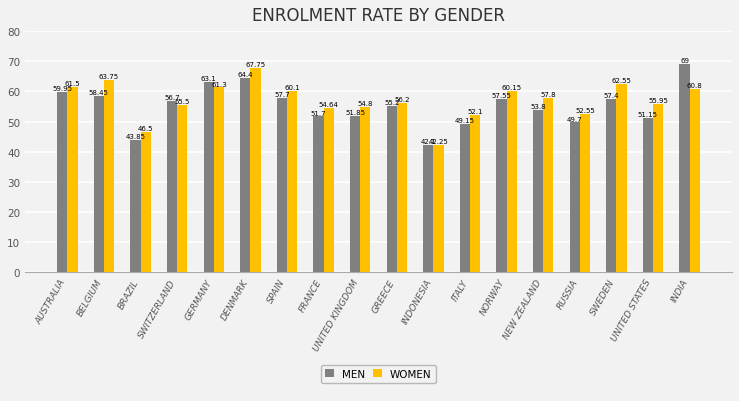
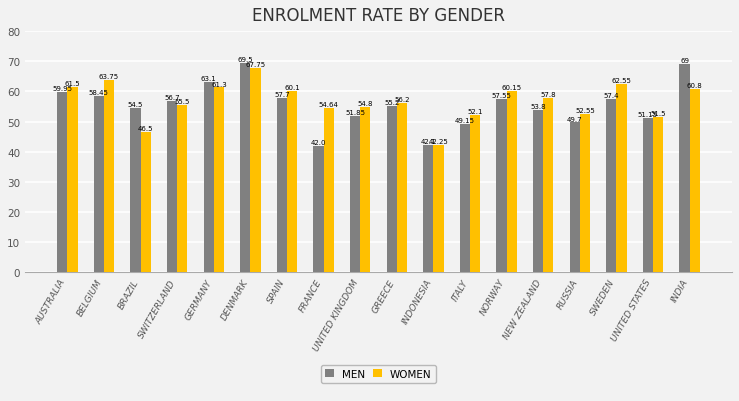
MEN/BRAZIL: 43.9 -> 54.5
MEN/DENMARK: 64.4 -> 69.5
MEN/FRANCE: 51.7 -> 42.0
WOMEN/UNITED STATES: 56.0 -> 51.5
